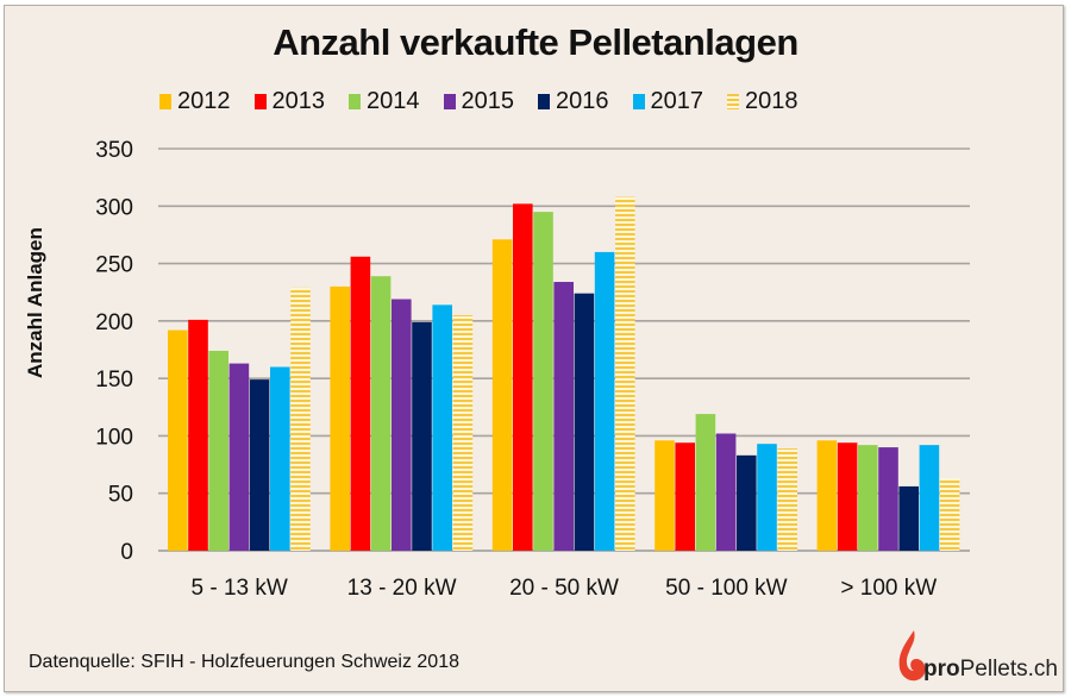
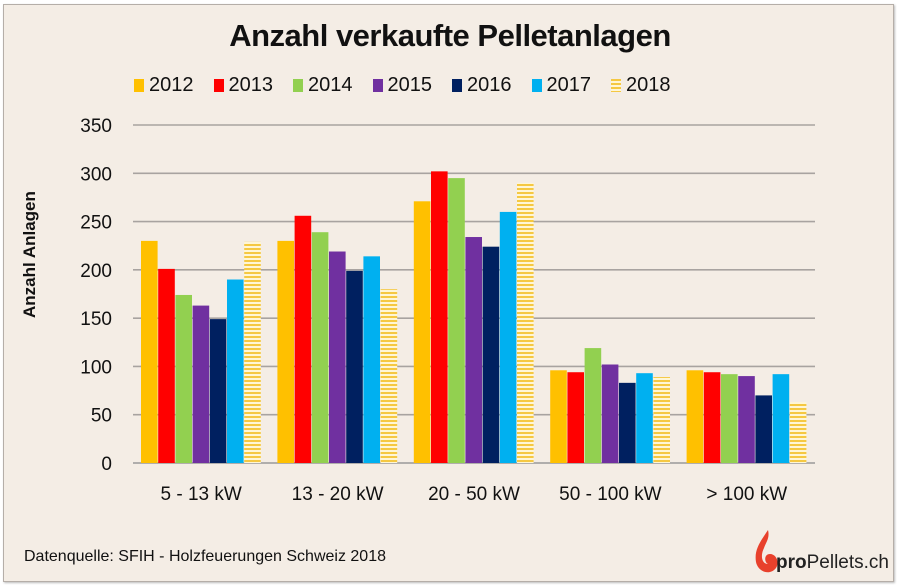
2012/5 - 13 kW: 190 -> 230
2017/5 - 13 kW: 160 -> 190
2018/13 - 20 kW: 200 -> 180
2018/20 - 50 kW: 310 -> 290
2016/> 100 kW: 60 -> 70
